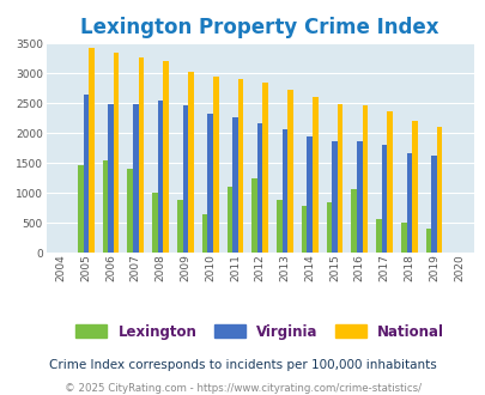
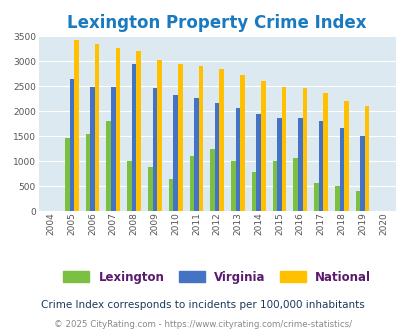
Lexington/2007: 1400 -> 1800
Virginia/2008: 2540 -> 2950
Lexington/2013: 880 -> 1000
Lexington/2015: 840 -> 1000
Virginia/2019: 1630 -> 1500
